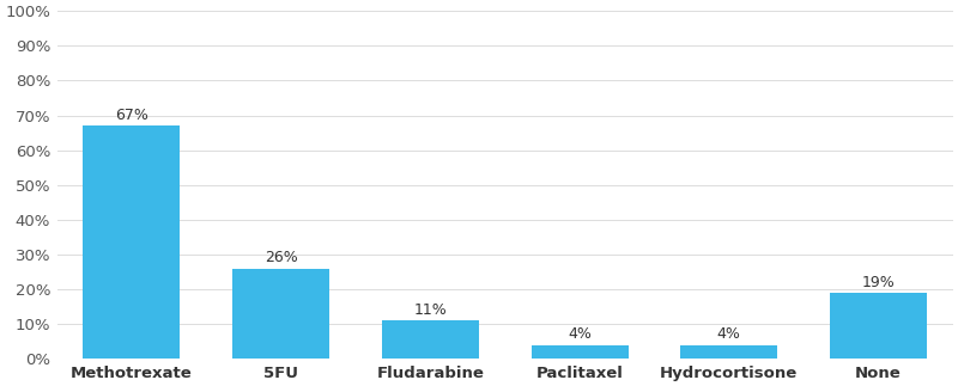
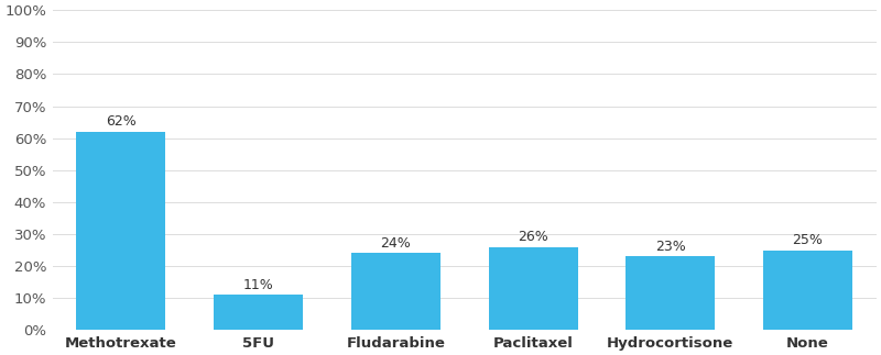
Methotrexate: 67% -> 62%
5FU: 26% -> 11%
Fludarabine: 11% -> 24%
Paclitaxel: 4% -> 26%
Hydrocortisone: 4% -> 23%
None: 19% -> 25%
